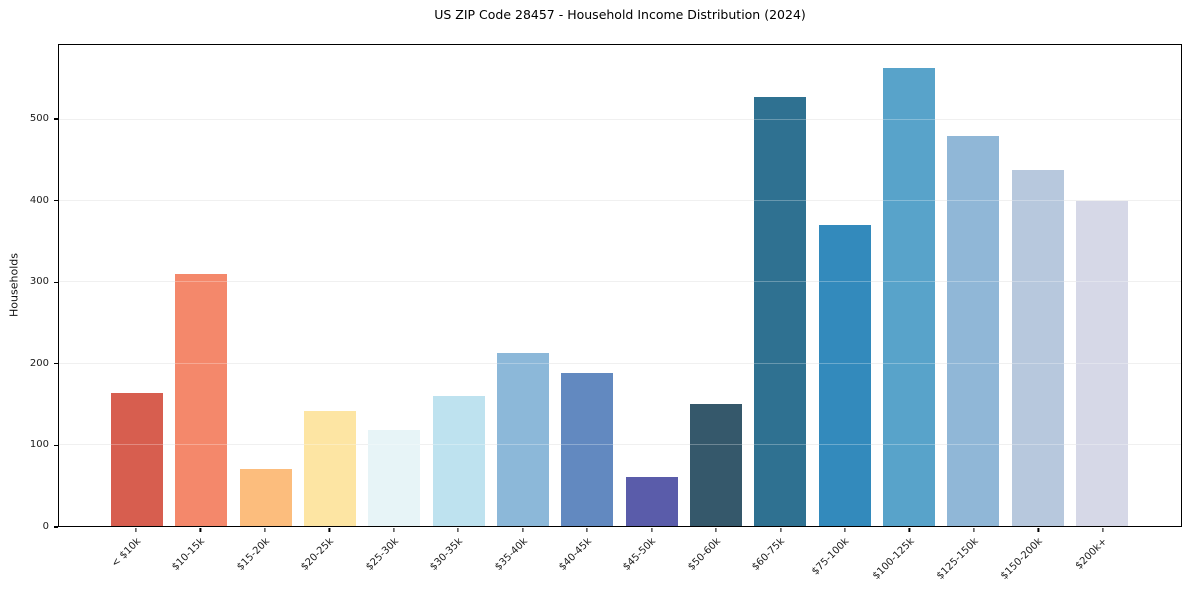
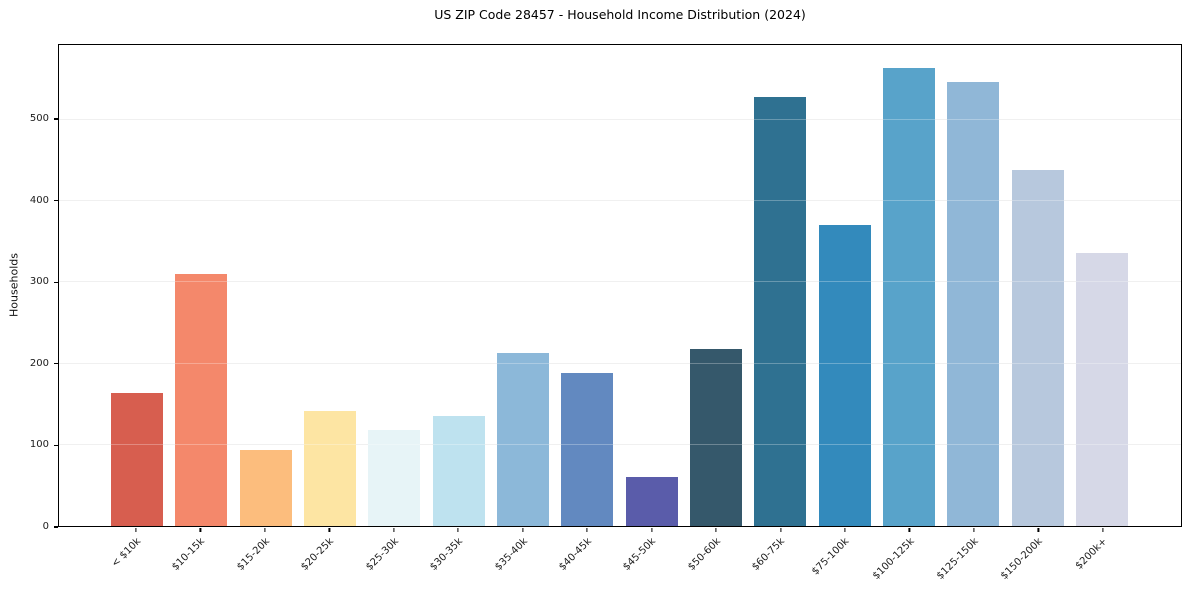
$15-20k: 70 -> 90
$30-35k: 160 -> 140
$50-60k: 150 -> 220
$125-150k: 480 -> 550
$200k+: 400 -> 340
